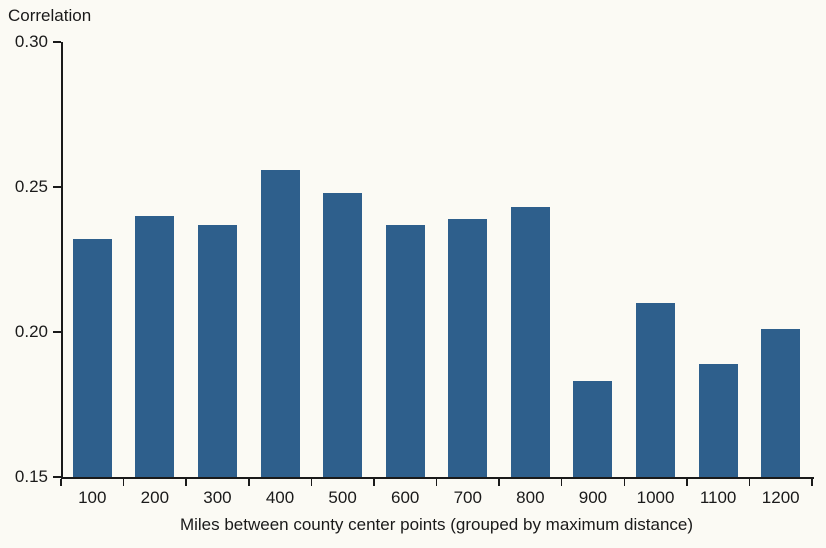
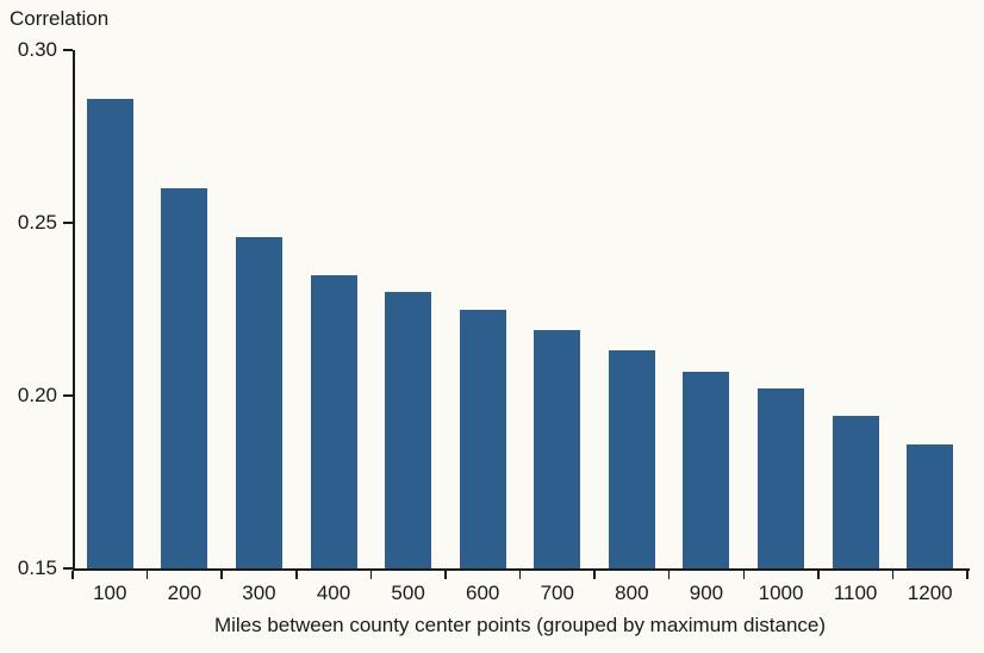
100: 0.232 -> 0.286
200: 0.240 -> 0.260
300: 0.237 -> 0.246
400: 0.256 -> 0.235
500: 0.248 -> 0.230
600: 0.237 -> 0.225
700: 0.239 -> 0.219
800: 0.243 -> 0.213
900: 0.183 -> 0.207
1000: 0.210 -> 0.202
1100: 0.189 -> 0.194
1200: 0.201 -> 0.186
